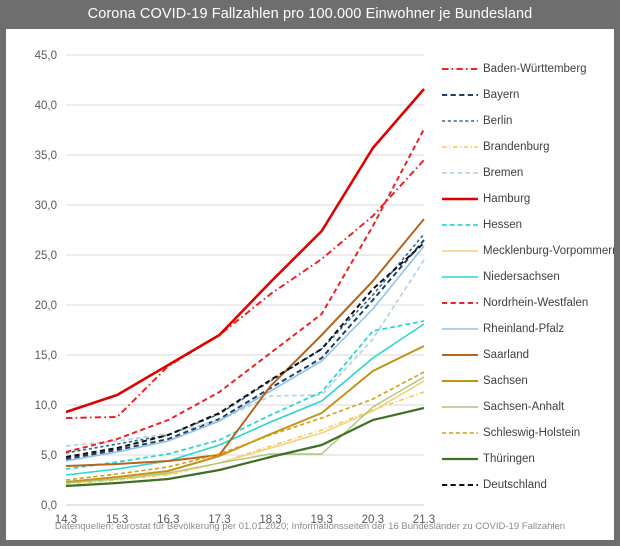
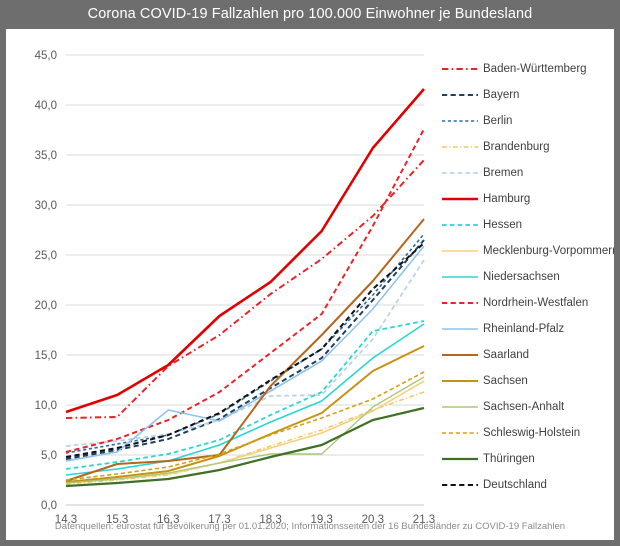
Saarland/14.3: 3,9 -> 2,4
Rheinland-Pfalz/16.3: 6,4 -> 9,5
Hamburg/17.3: 17,0 -> 18,9
